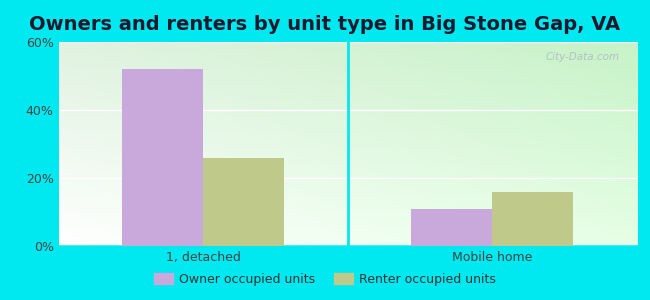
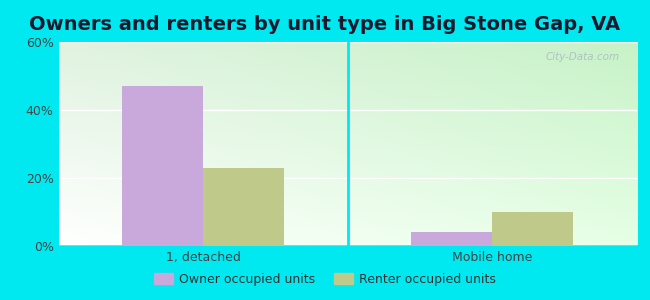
Owner occupied units/1, detached: 52% -> 47%
Renter occupied units/1, detached: 26% -> 23%
Owner occupied units/Mobile home: 11% -> 4%
Renter occupied units/Mobile home: 16% -> 10%
